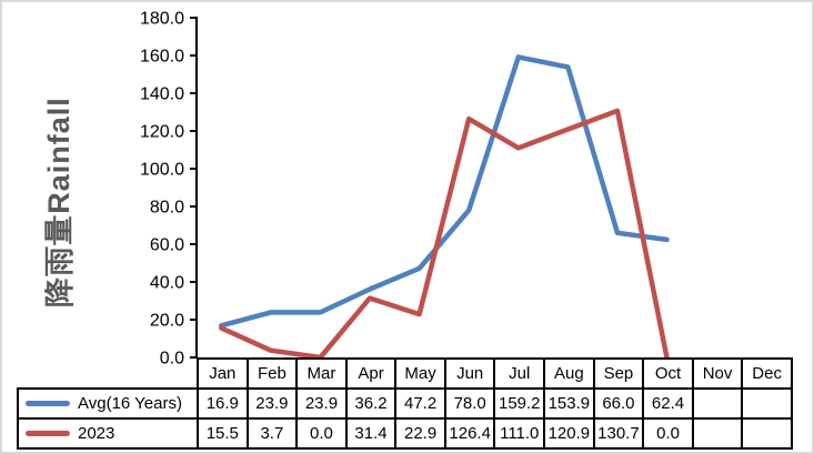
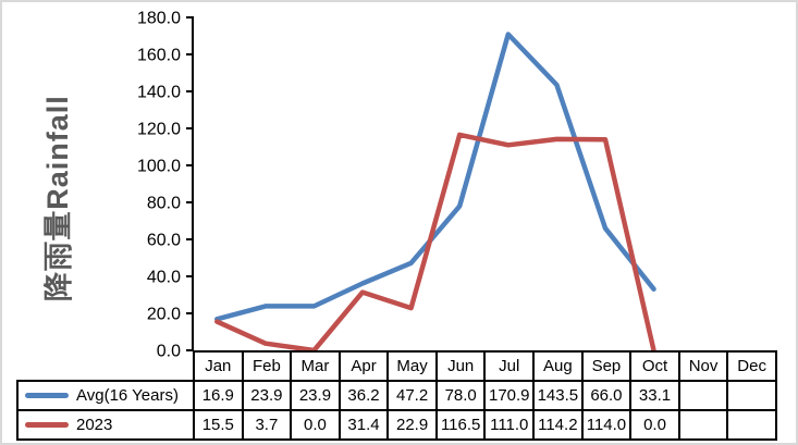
2023/Jun: 126.4 -> 116.5
Avg(16 Years)/Jul: 159.2 -> 170.9
Avg(16 Years)/Aug: 153.9 -> 143.5
2023/Aug: 120.9 -> 114.2
2023/Sep: 130.7 -> 114.0
Avg(16 Years)/Oct: 62.4 -> 33.1
